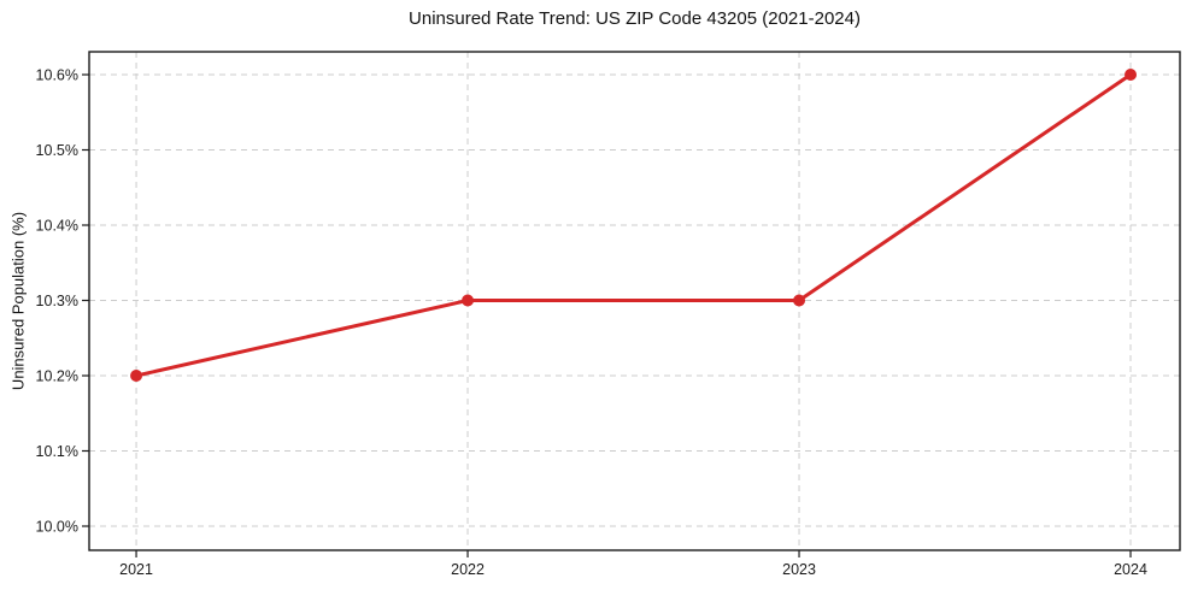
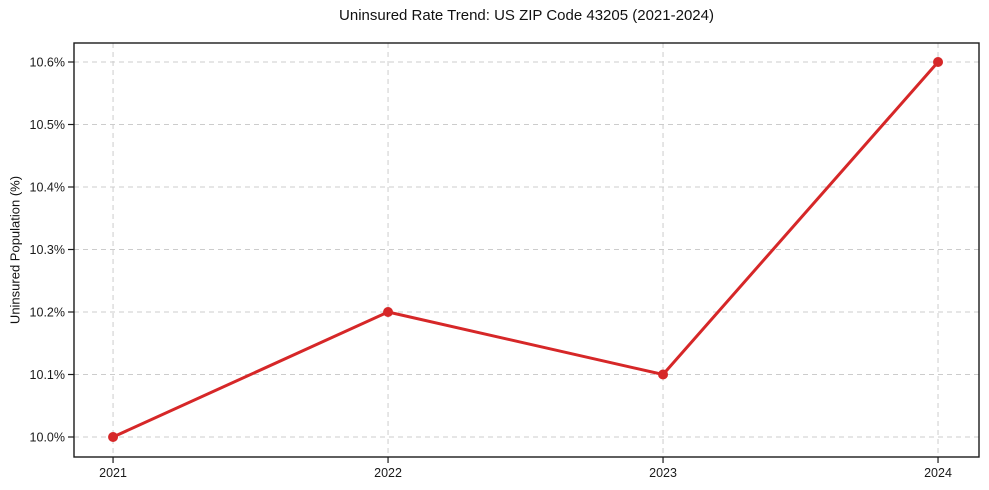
2021: 10.2% -> 10.0%
2022: 10.3% -> 10.2%
2023: 10.3% -> 10.1%
